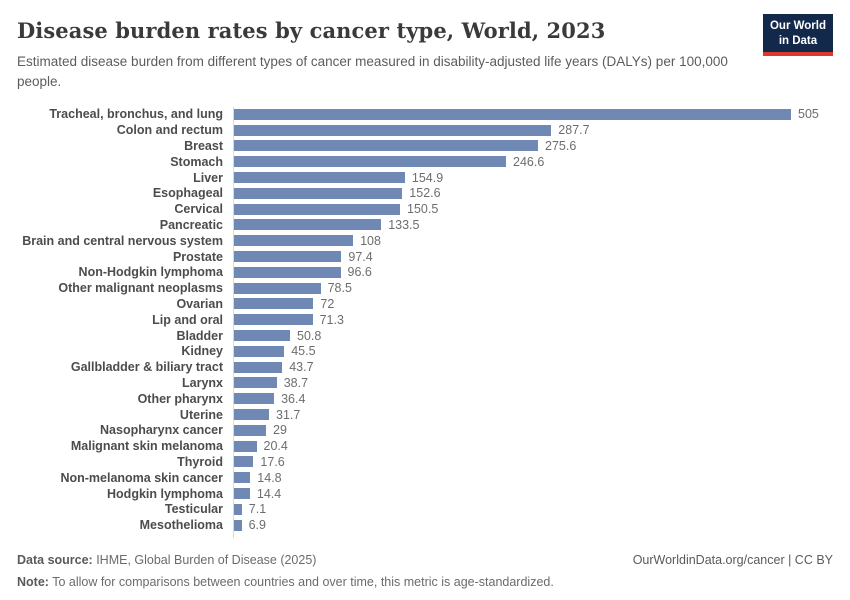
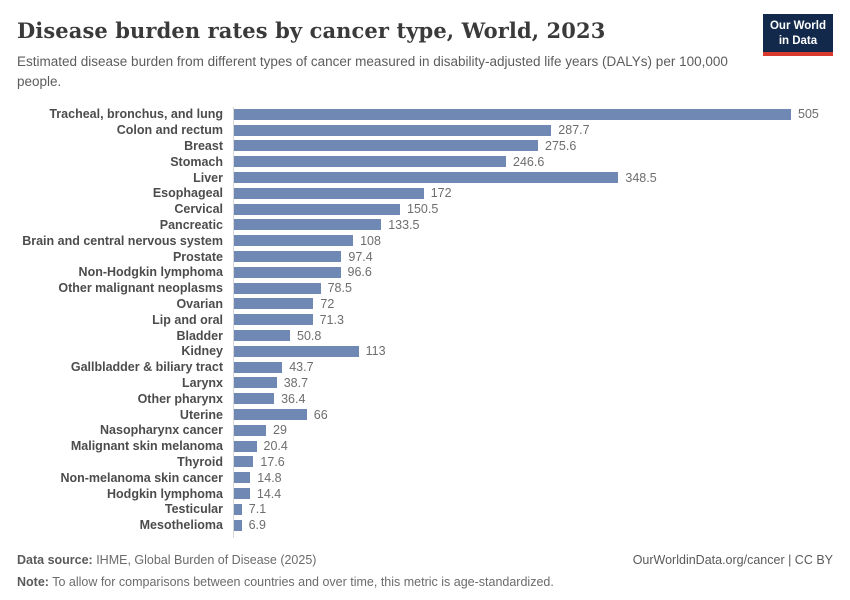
Liver: 154.9 -> 348.5
Esophageal: 152.6 -> 172
Kidney: 45.5 -> 113
Uterine: 31.7 -> 66
